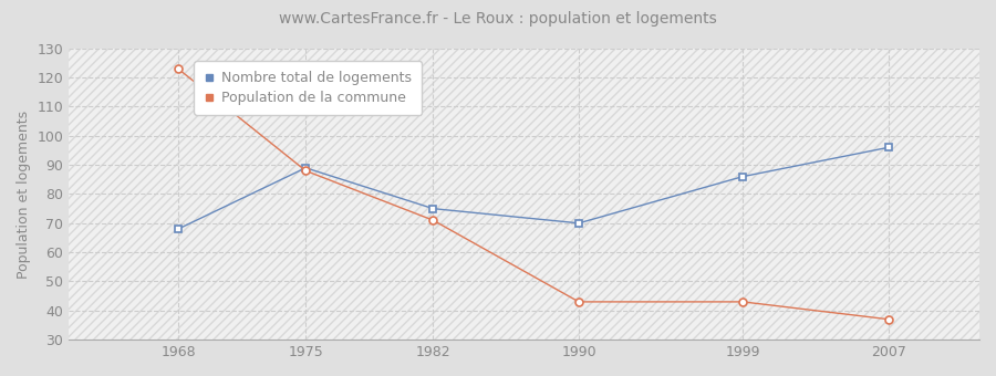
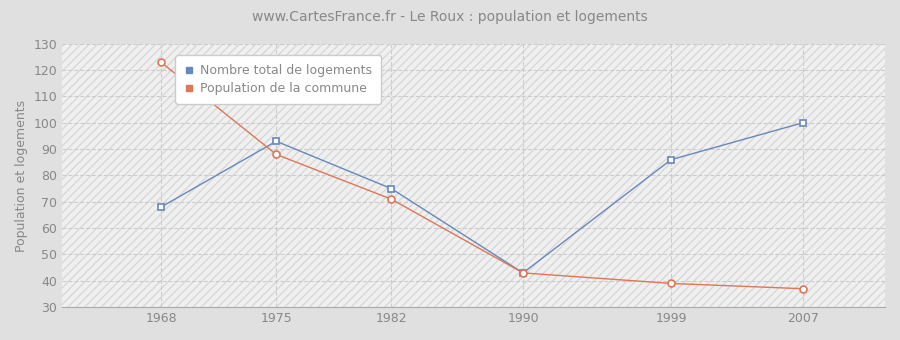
Nombre total de logements/1975: 89 -> 93
Nombre total de logements/1990: 70 -> 43
Population de la commune/1999: 43 -> 39
Nombre total de logements/2007: 96 -> 100
